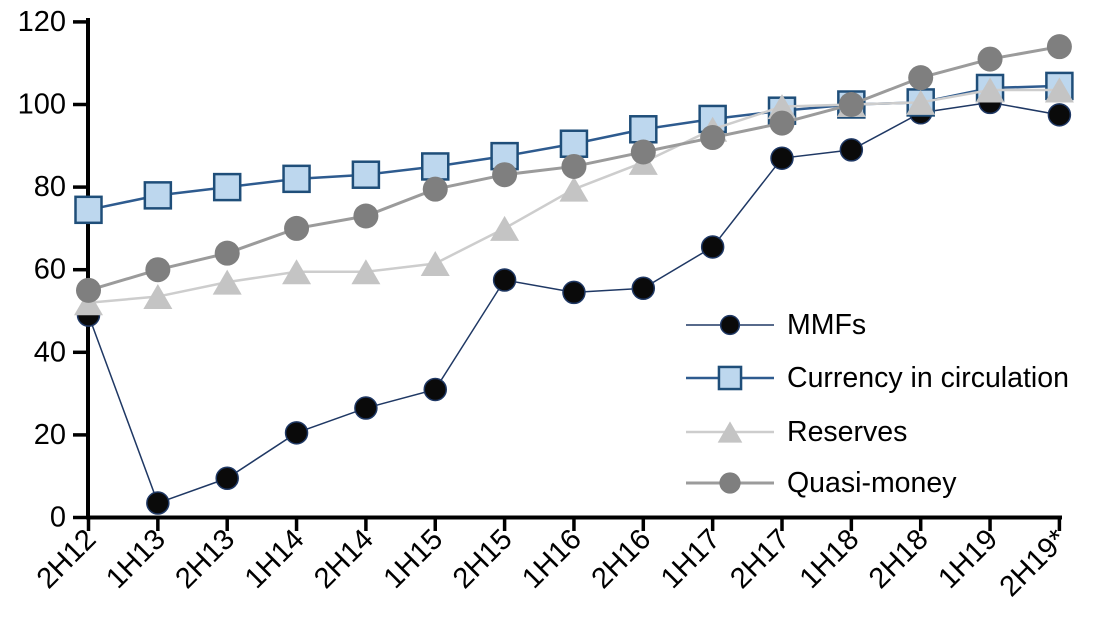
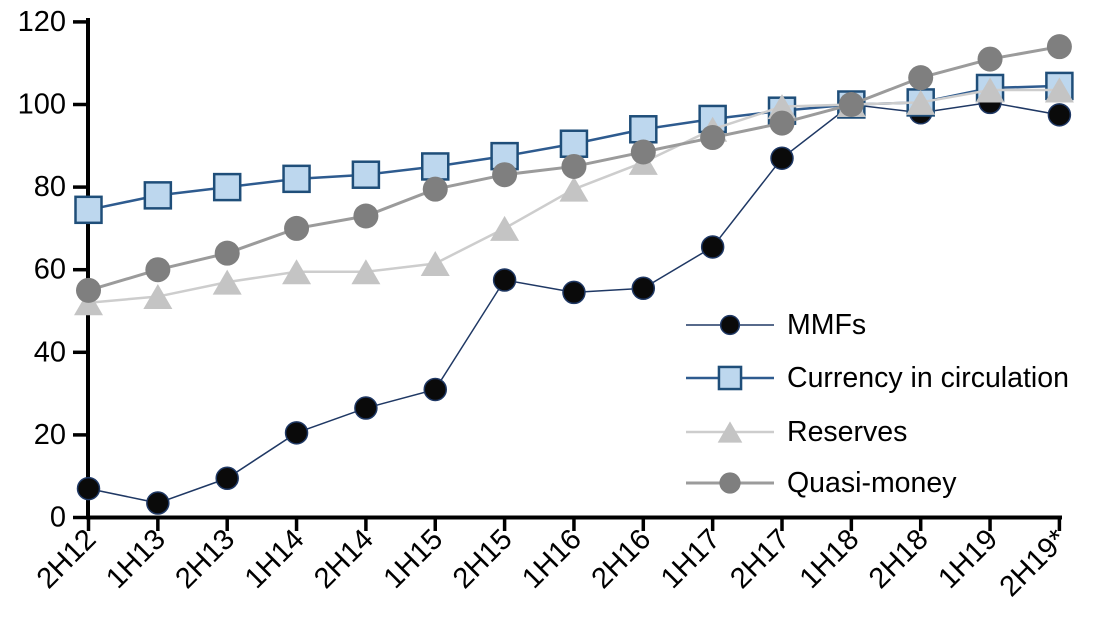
MMFs/2H12: 49 -> 7
MMFs/1H18: 89 -> 100
